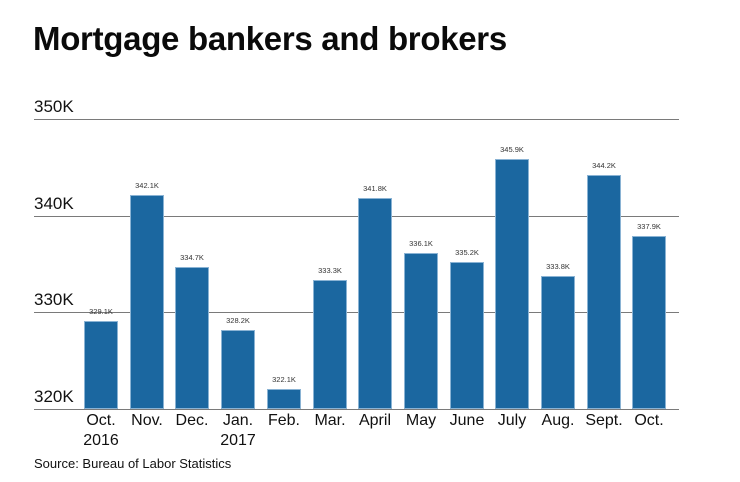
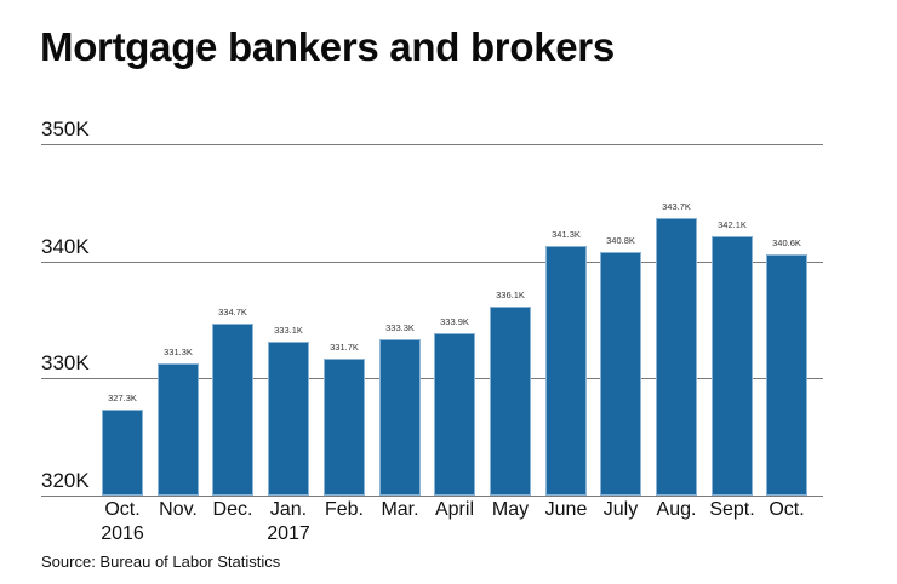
Oct. 2016: 329.1K -> 327.3K
Nov.: 342.1K -> 331.3K
Jan. 2017: 328.2K -> 333.1K
Feb.: 322.1K -> 331.7K
April: 341.8K -> 333.9K
June: 335.2K -> 341.3K
July: 345.9K -> 340.8K
Aug.: 333.8K -> 343.7K
Sept.: 344.2K -> 342.1K
Oct.: 337.9K -> 340.6K
